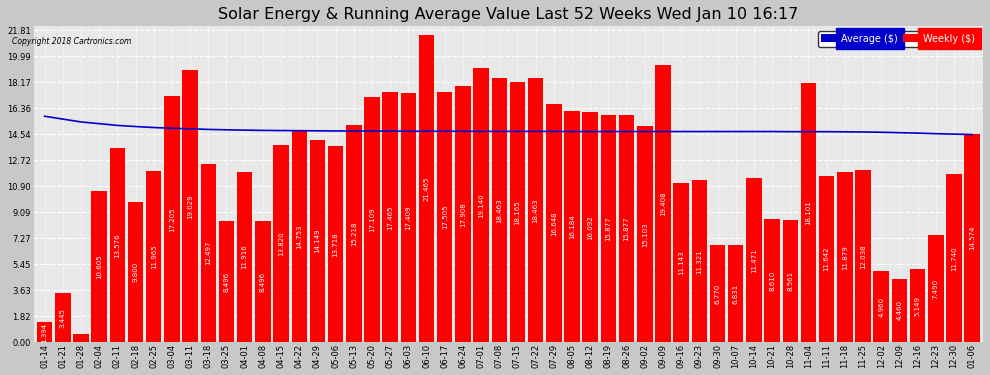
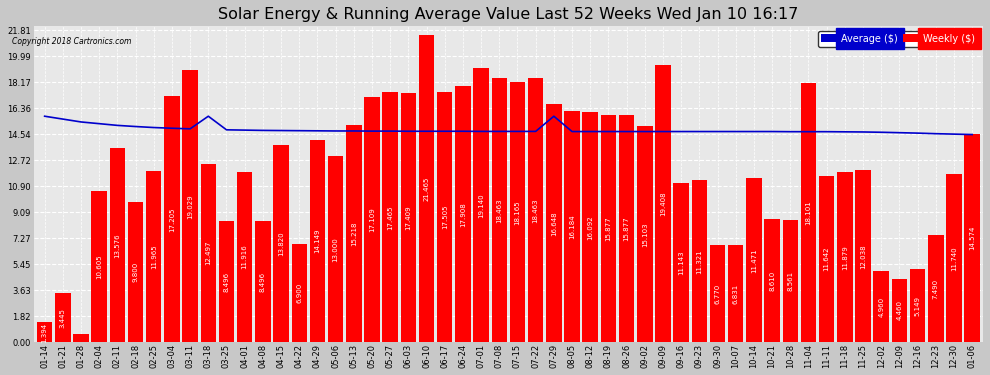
Average ($)/03-18: 14.9 -> 15.8
Weekly ($)/04-22: 14.8 -> 6.9
Weekly ($)/05-06: 13.7 -> 13.0
Average ($)/07-29: 14.7 -> 15.8
